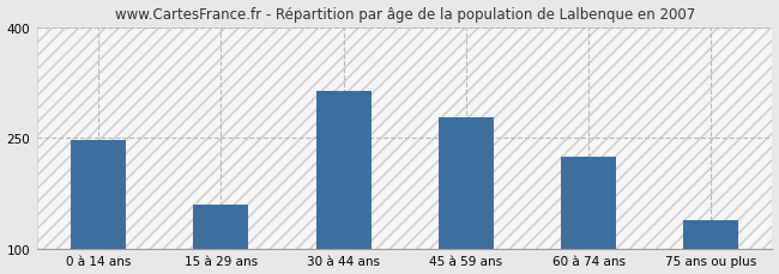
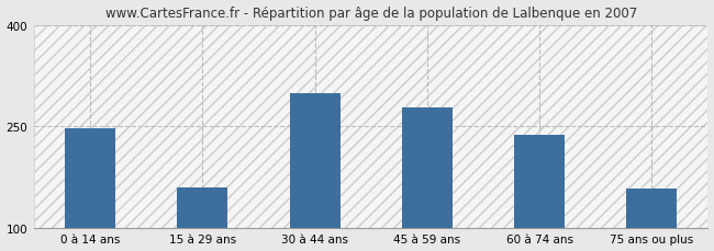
30 à 44 ans: 314 -> 300
60 à 74 ans: 224 -> 238
75 ans ou plus: 138 -> 158
